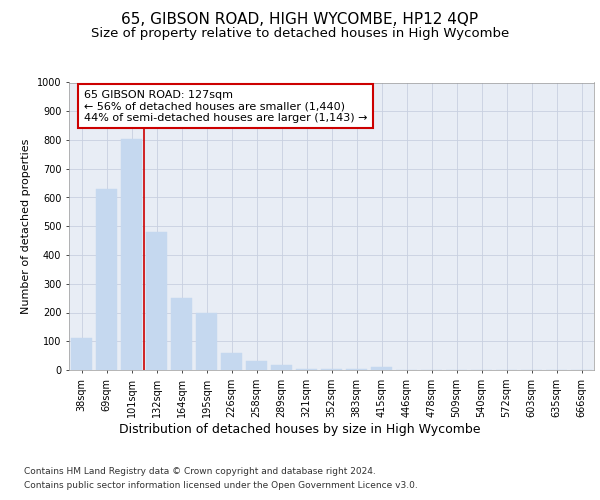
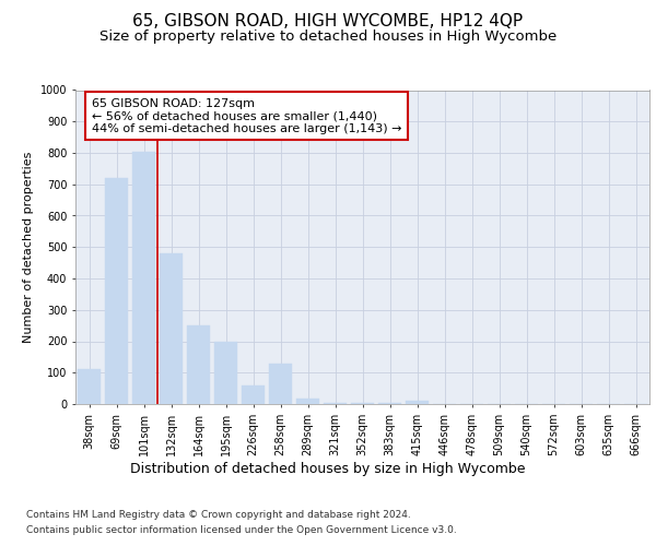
69sqm: 630 -> 720
258sqm: 30 -> 130
